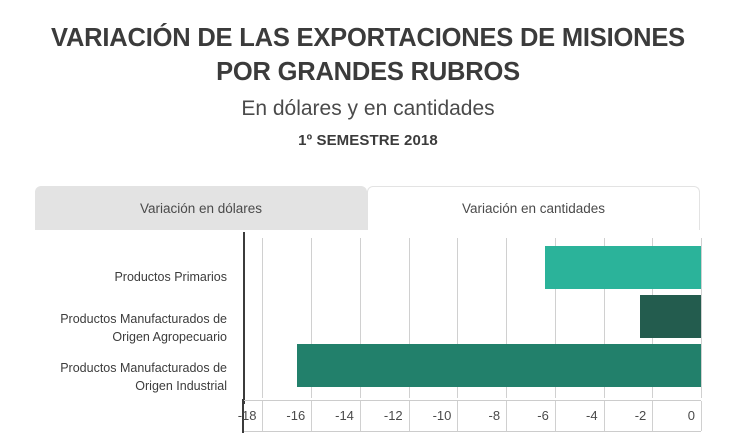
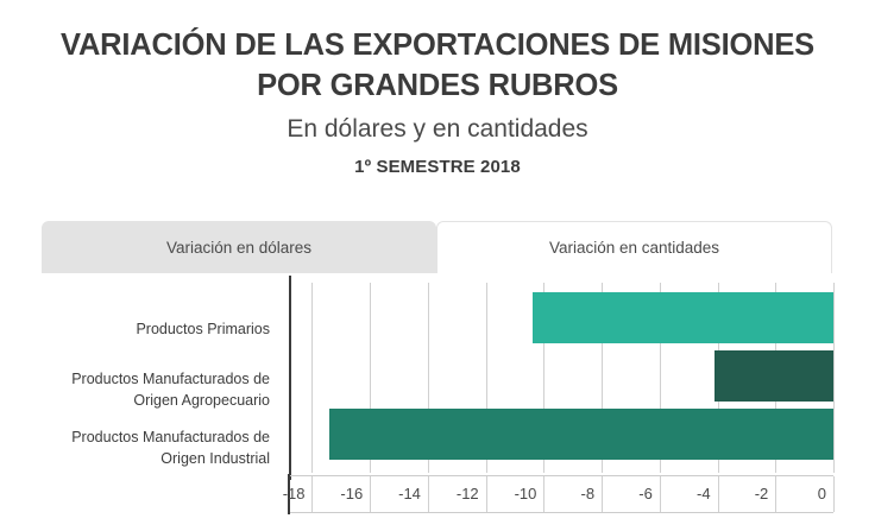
Productos Primarios: -6.4 -> -10.4
Productos Manufacturados de Origen Agropecuario: -2.5 -> -4.1
Productos Manufacturados de Origen Industrial: -16.6 -> -17.4
